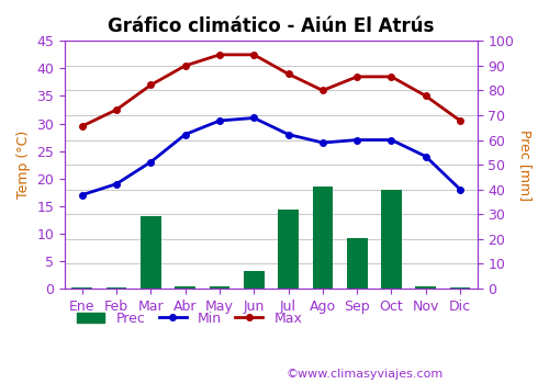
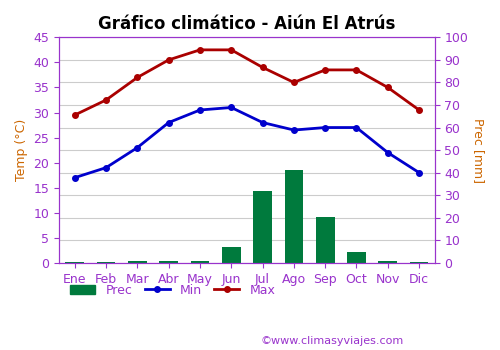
Prec/Mar: 29.0 -> 1.0
Prec/Oct: 40.0 -> 5.0
Min/Nov: 24.0 -> 22.0
